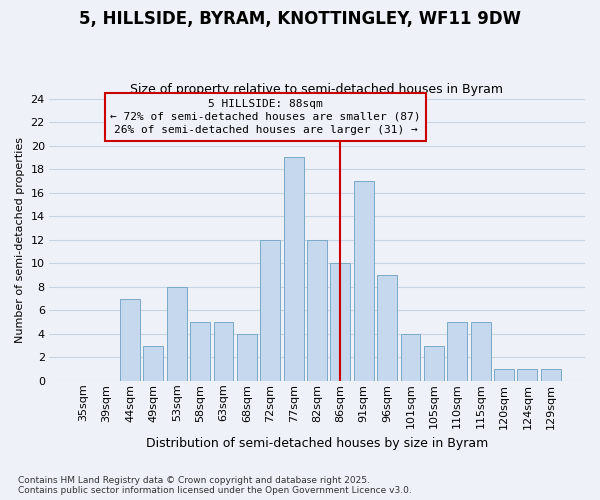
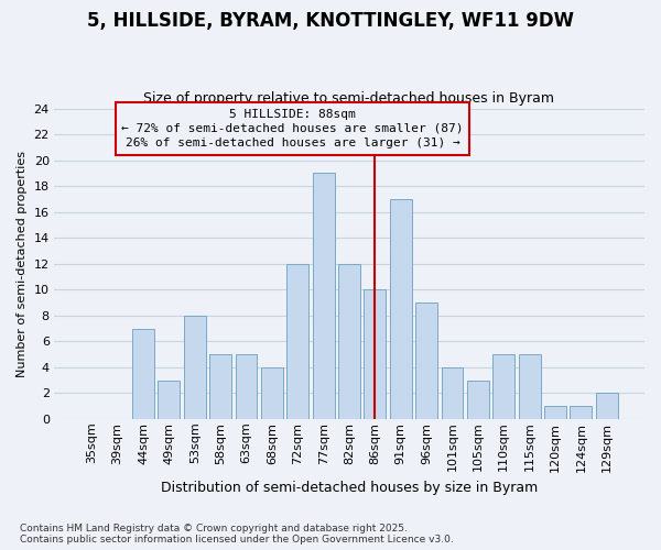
129sqm: 1 -> 2
